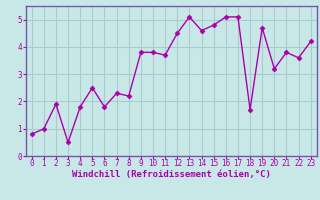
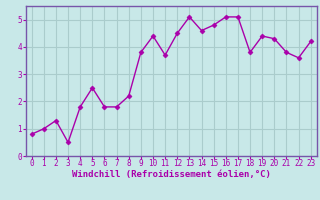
2: 1.9 -> 1.3
7: 2.3 -> 1.8
10: 3.8 -> 4.4
18: 1.7 -> 3.8
19: 4.7 -> 4.4
20: 3.2 -> 4.3
